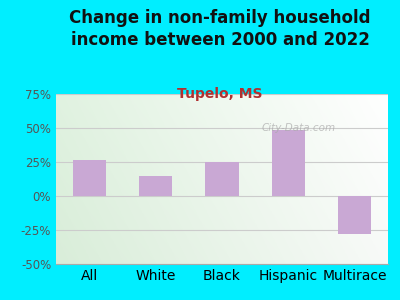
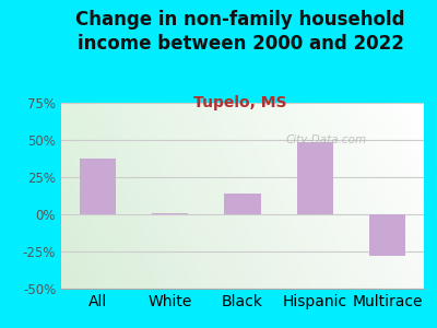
All: 27% -> 38%
White: 15% -> 1%
Black: 25% -> 14%
